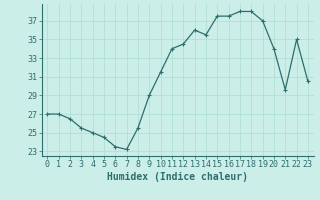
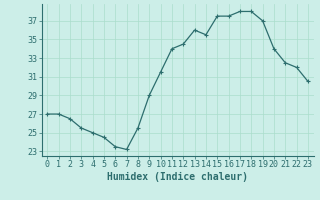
21: 29.6 -> 32.5
22: 35.0 -> 32.0
